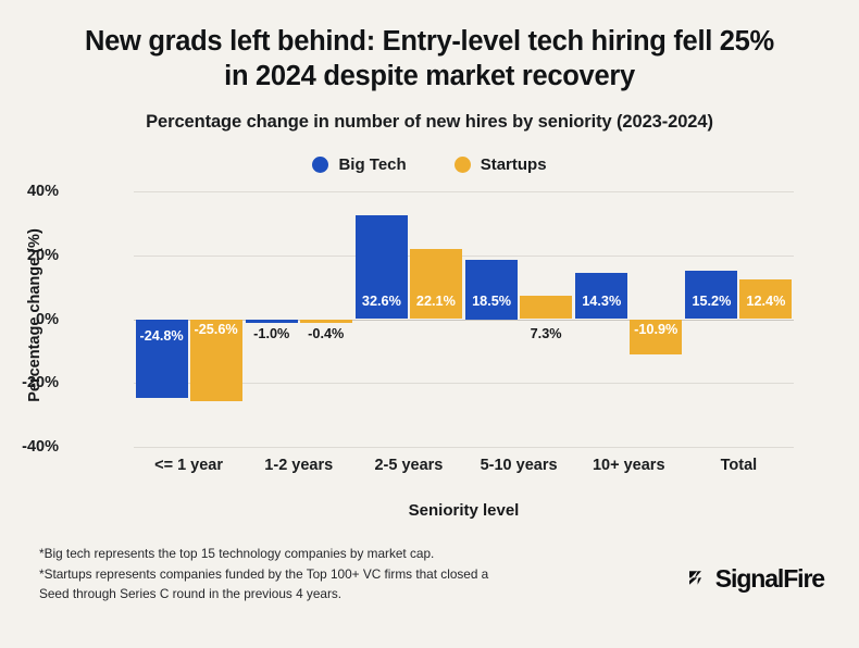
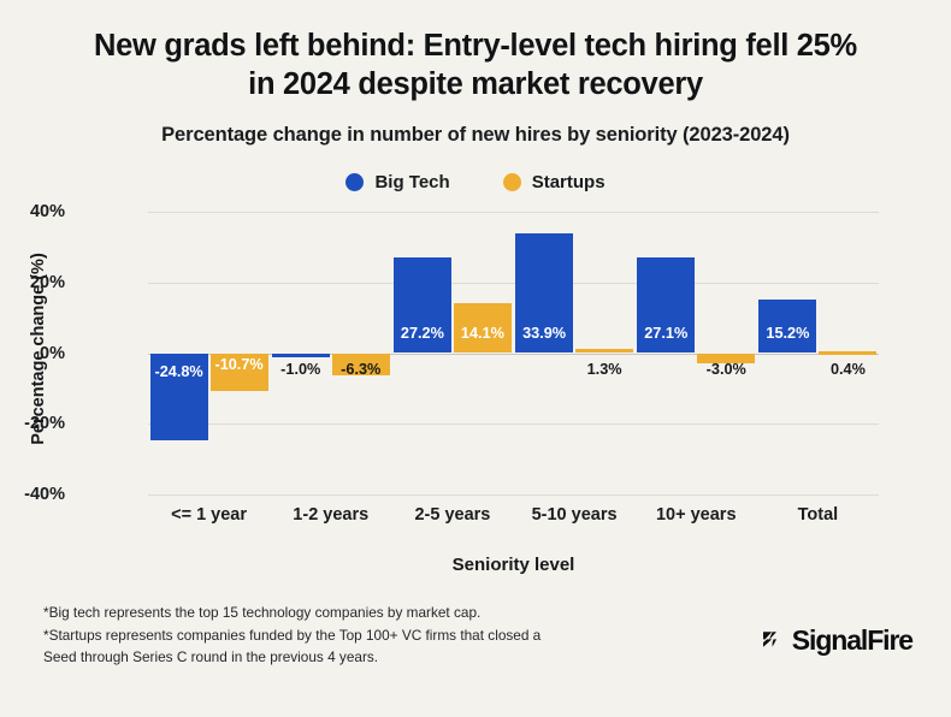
Startups/<= 1 year: -25.6% -> -10.7%
Startups/1-2 years: -0.4% -> -6.3%
Big Tech/2-5 years: 32.6% -> 27.2%
Startups/2-5 years: 22.1% -> 14.1%
Big Tech/5-10 years: 18.5% -> 33.9%
Startups/5-10 years: 7.3% -> 1.3%
Big Tech/10+ years: 14.3% -> 27.1%
Startups/10+ years: -10.9% -> -3.0%
Startups/Total: 12.4% -> 0.4%
